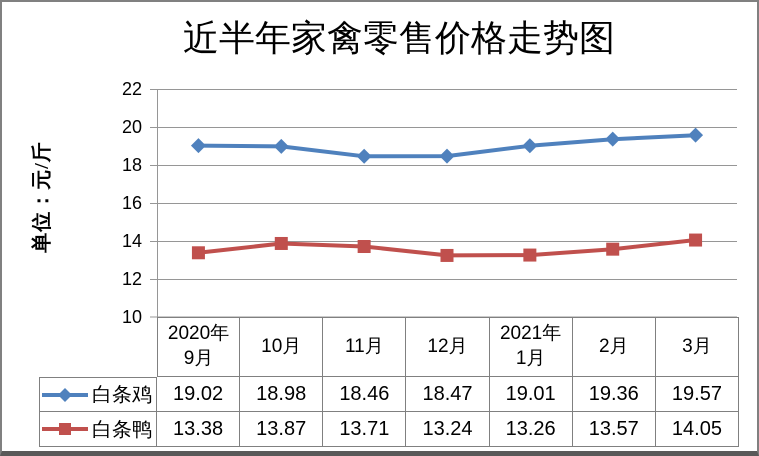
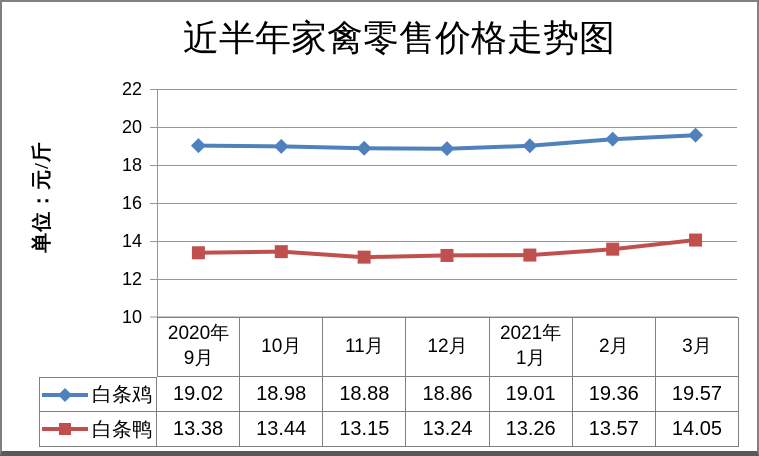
白条鸭/10月: 13.87 -> 13.44
白条鸡/11月: 18.46 -> 18.88
白条鸭/11月: 13.71 -> 13.15
白条鸡/12月: 18.47 -> 18.86
